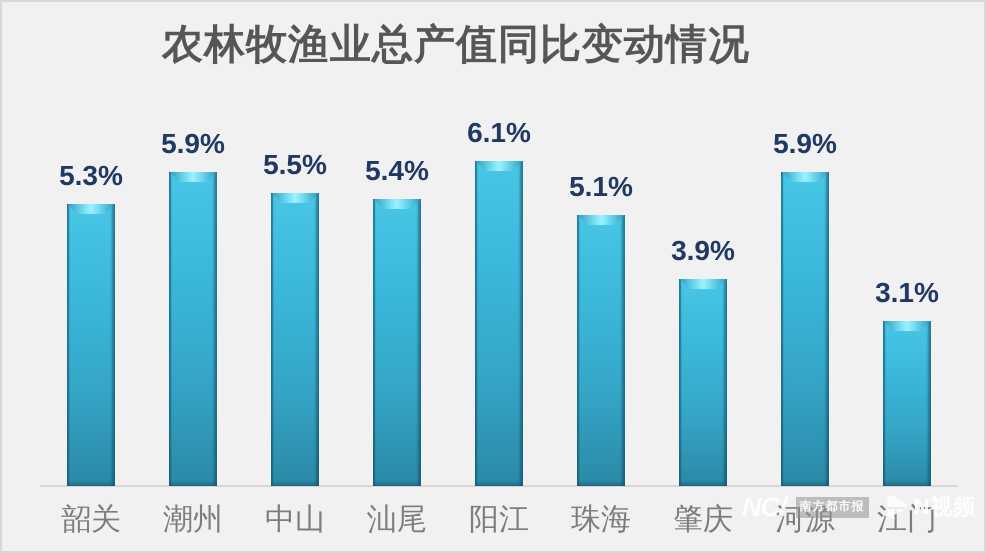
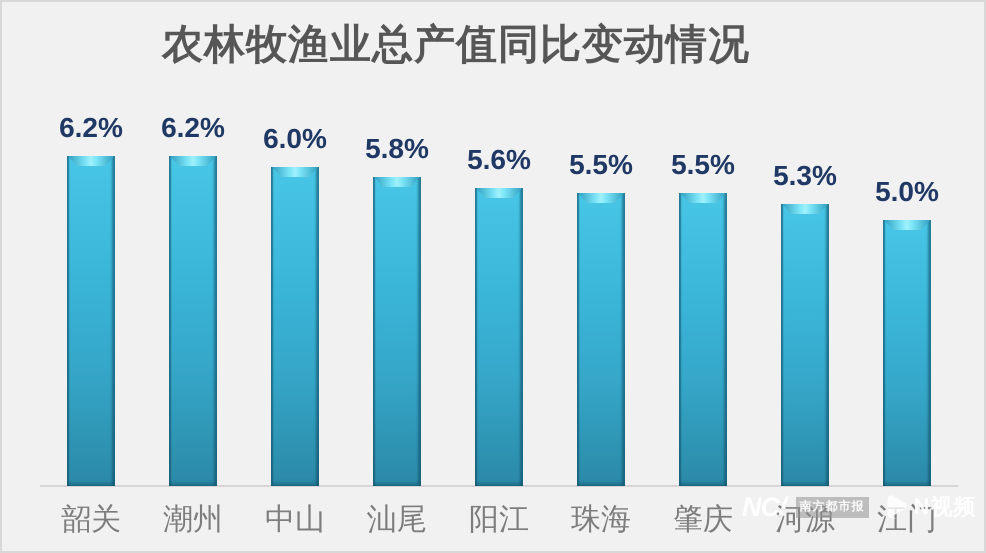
韶关: 5.3% -> 6.2%
潮州: 5.9% -> 6.2%
中山: 5.5% -> 6.0%
汕尾: 5.4% -> 5.8%
阳江: 6.1% -> 5.6%
珠海: 5.1% -> 5.5%
肇庆: 3.9% -> 5.5%
河源: 5.9% -> 5.3%
江门: 3.1% -> 5.0%
